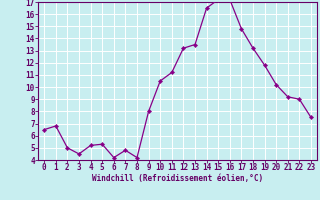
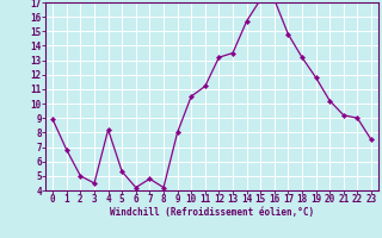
0: 6.5 -> 8.9
4: 5.2 -> 8.2
14: 16.5 -> 15.7
